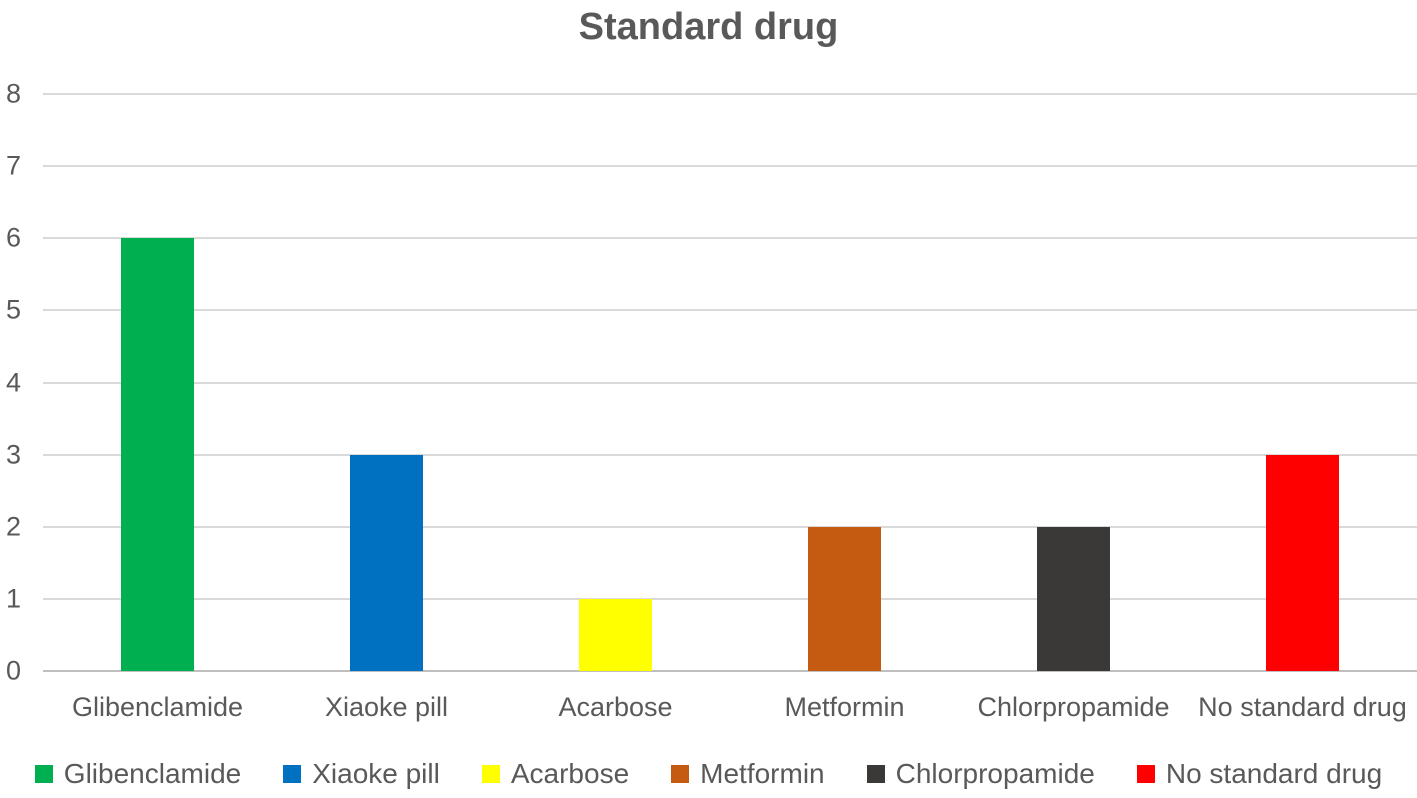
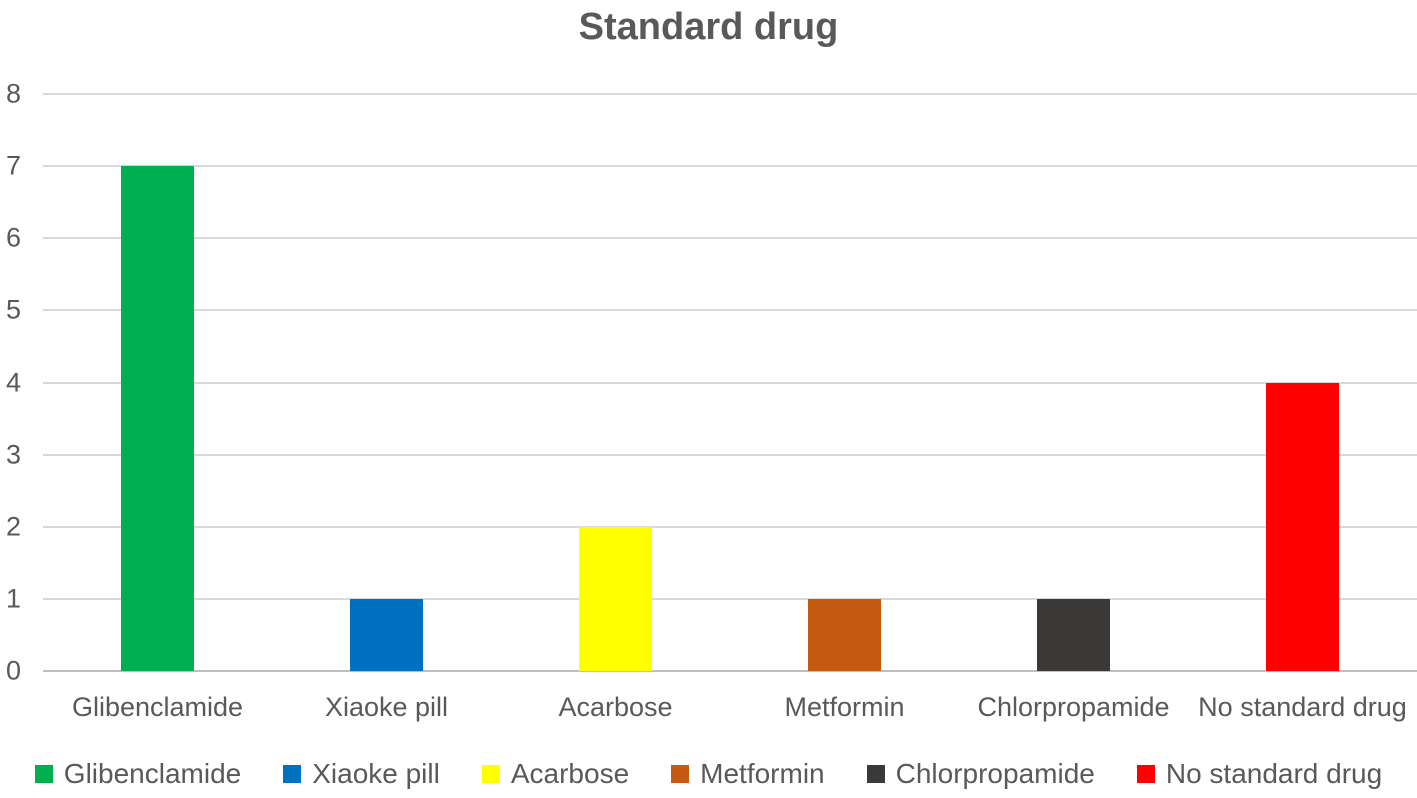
Glibenclamide: 6 -> 7
Xiaoke pill: 3 -> 1
Acarbose: 1 -> 2
Metformin: 2 -> 1
Chlorpropamide: 2 -> 1
No standard drug: 3 -> 4
